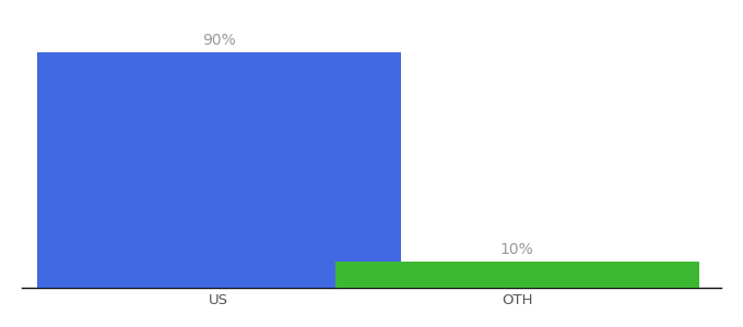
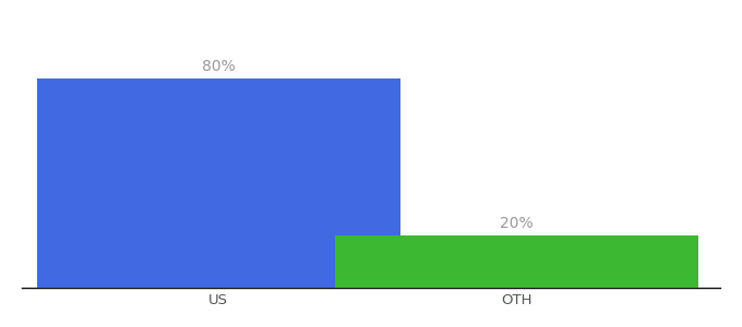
US: 90% -> 80%
OTH: 10% -> 20%
